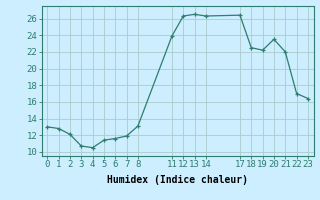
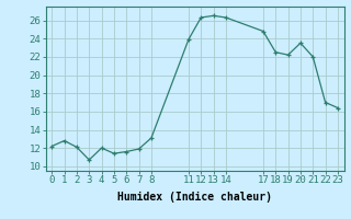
0: 13.0 -> 12.2
4: 10.5 -> 12.0
17: 26.4 -> 24.8
